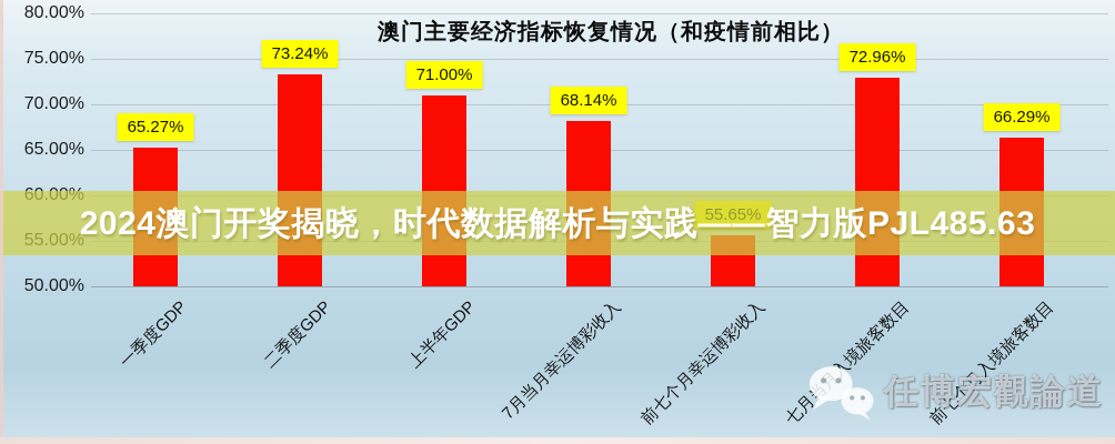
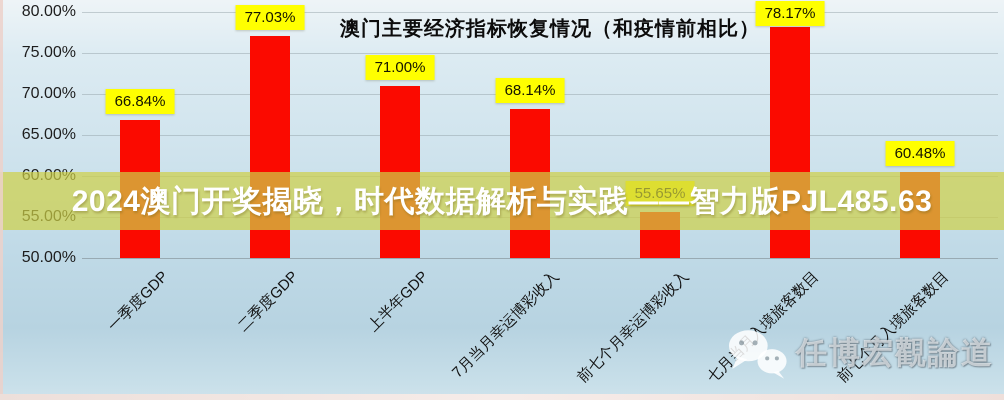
一季度GDP: 65.27% -> 66.84%
二季度GDP: 73.24% -> 77.03%
七月当月入境旅客数目: 72.96% -> 78.17%
前七个月入境旅客数目: 66.29% -> 60.48%
